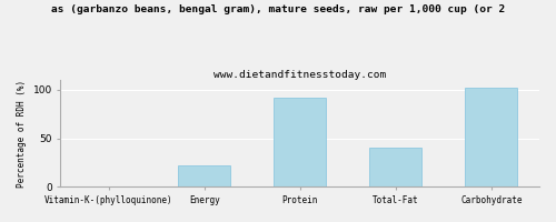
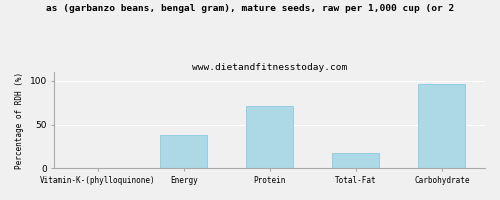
Energy: 22 -> 38
Protein: 92 -> 71
Total-Fat: 40 -> 18
Carbohydrate: 102 -> 96
